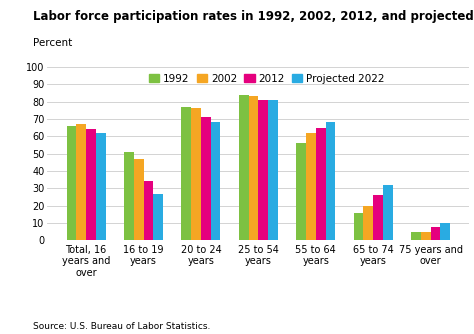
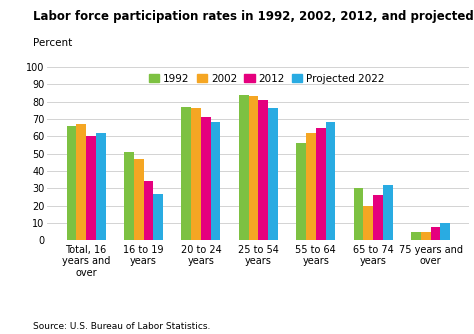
2012/Total, 16 years and over: 64 -> 60
Projected 2022/25 to 54 years: 81 -> 76
1992/65 to 74 years: 16 -> 30
